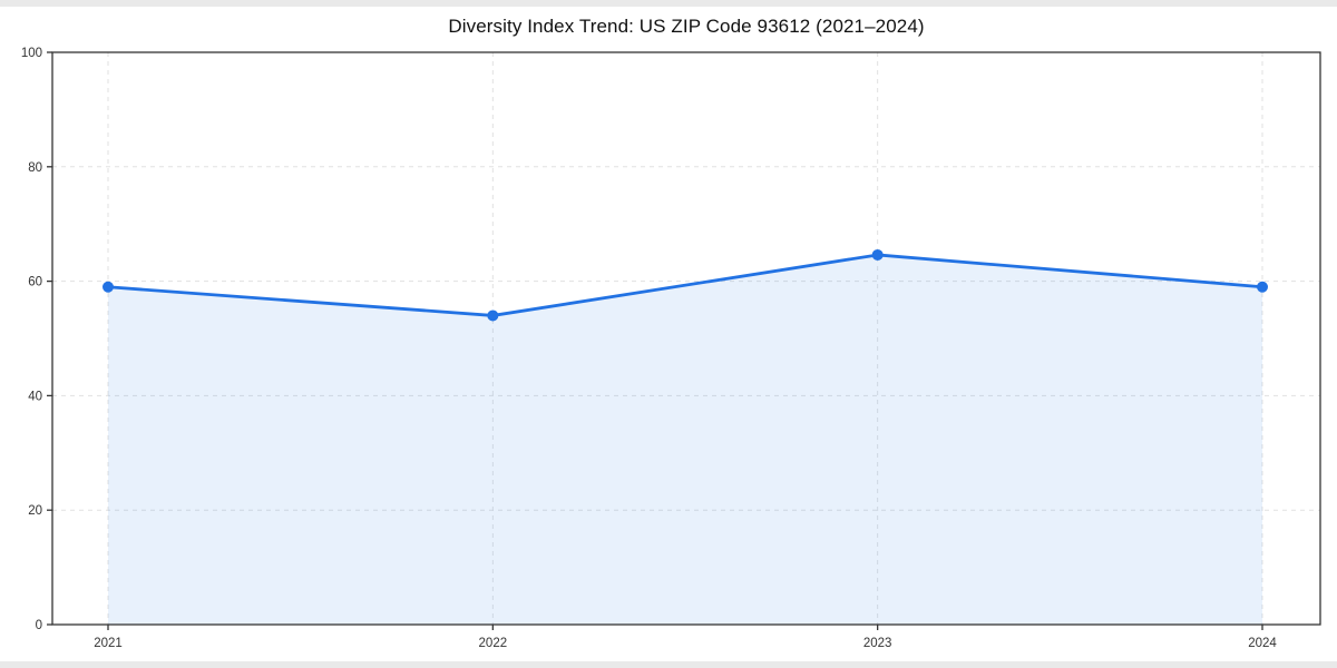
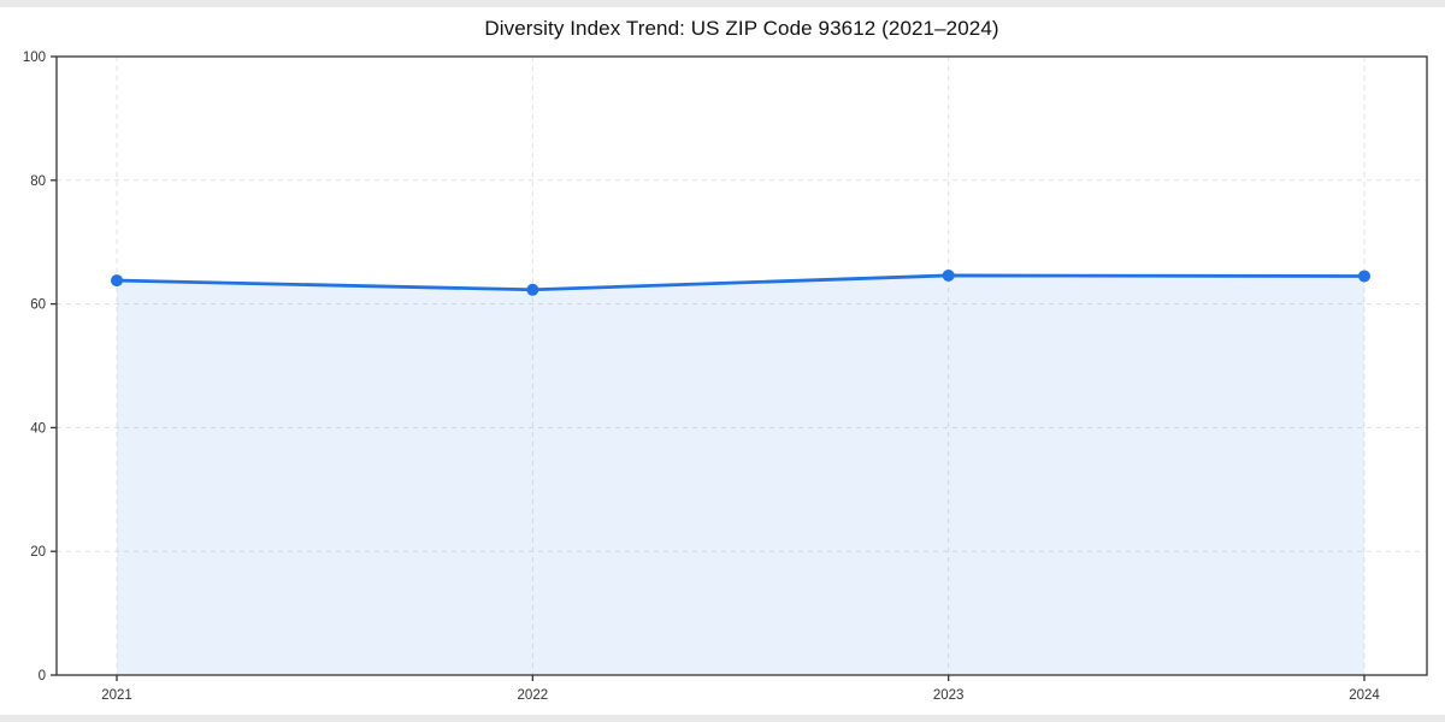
2021: 59 -> 64
2022: 54 -> 62
2024: 59 -> 64
